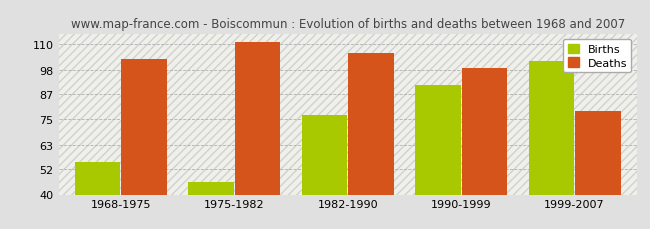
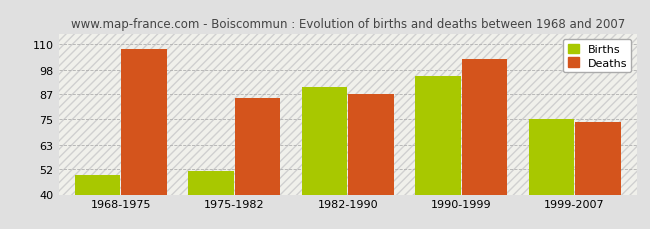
Births/1968-1975: 55 -> 49
Deaths/1968-1975: 103 -> 108
Births/1975-1982: 46 -> 51
Deaths/1975-1982: 111 -> 85
Births/1982-1990: 77 -> 90
Deaths/1982-1990: 106 -> 87
Births/1990-1999: 91 -> 95
Deaths/1990-1999: 99 -> 103
Births/1999-2007: 102 -> 75
Deaths/1999-2007: 79 -> 74
